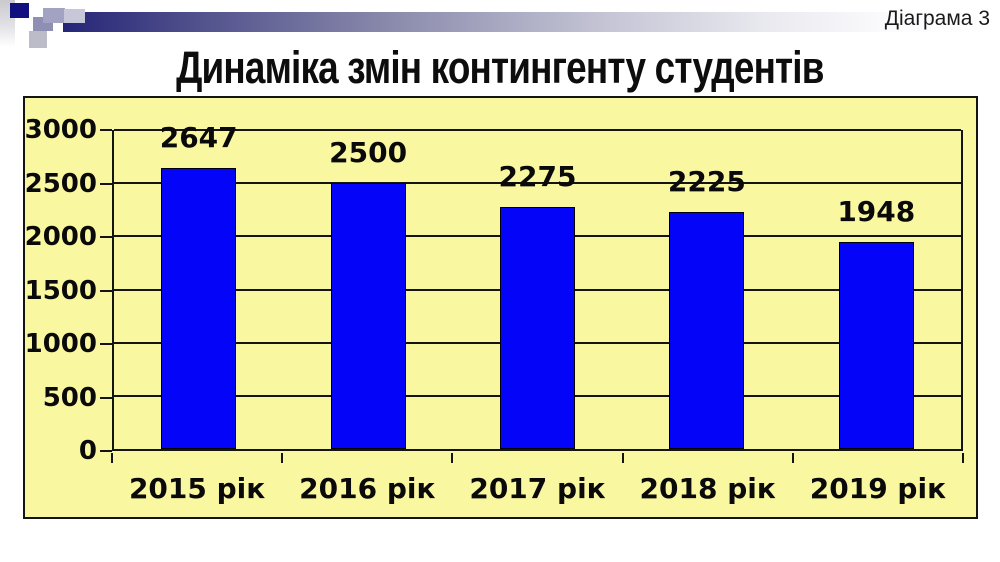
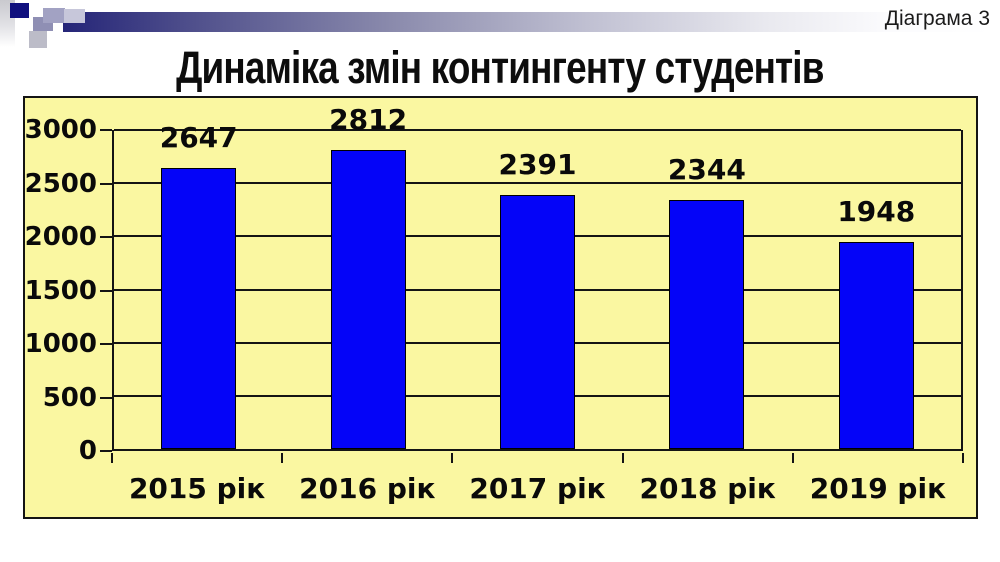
2016 рік: 2500 -> 2812
2017 рік: 2275 -> 2391
2018 рік: 2225 -> 2344
